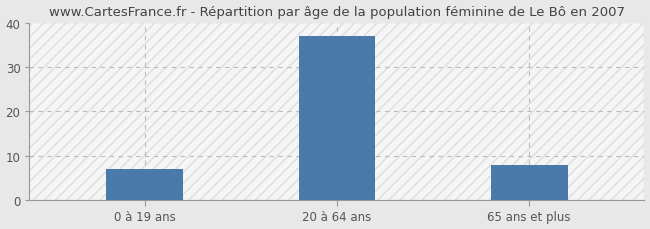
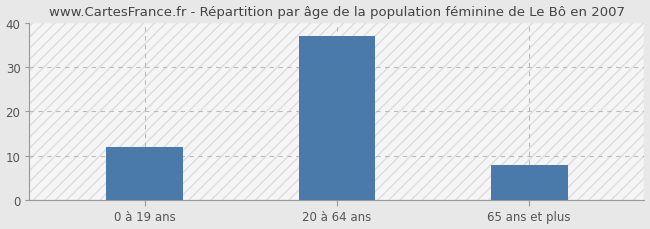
0 à 19 ans: 7 -> 12
